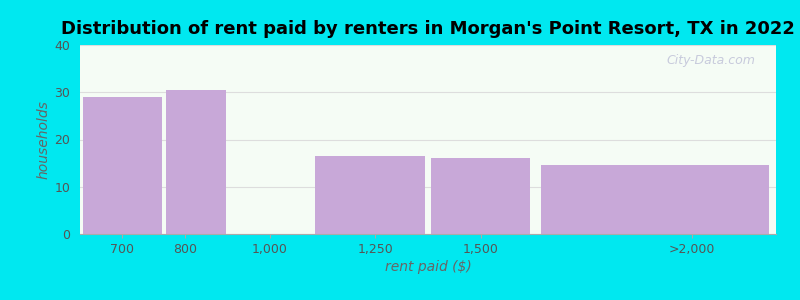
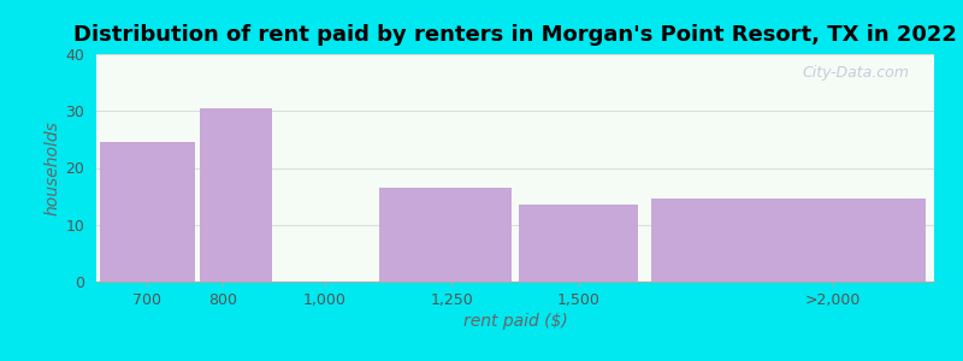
700: 29.0 -> 24.5
1,500: 16.0 -> 13.5
